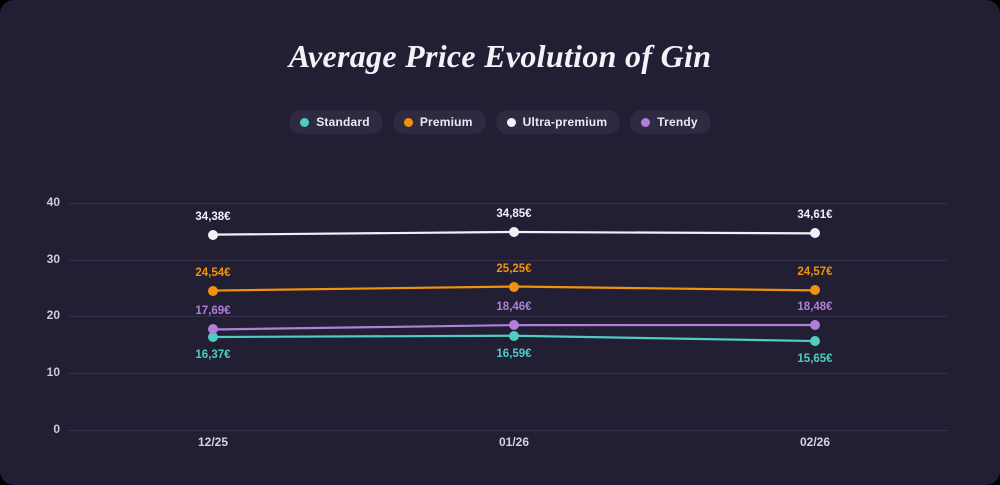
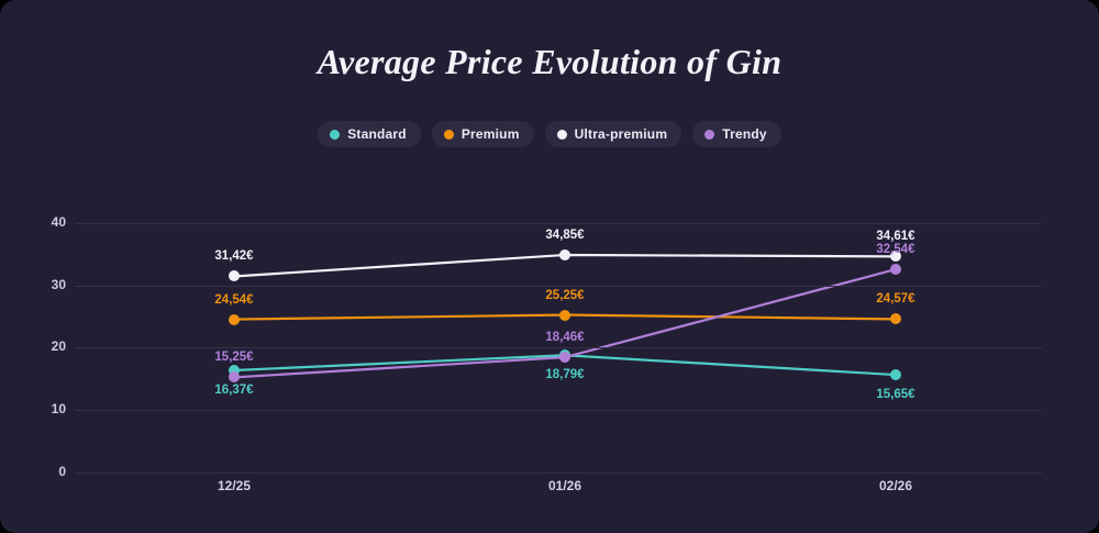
Ultra-premium/12/25: 34,38 -> 31,42
Trendy/12/25: 17,69 -> 15,25
Standard/01/26: 16,59 -> 18,79
Trendy/02/26: 18,48 -> 32,54
